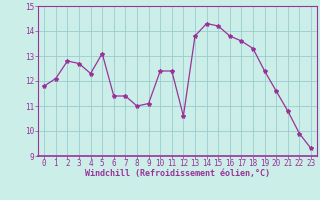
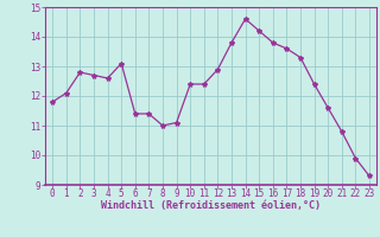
4: 12.3 -> 12.6
12: 10.6 -> 12.9
14: 14.3 -> 14.6
